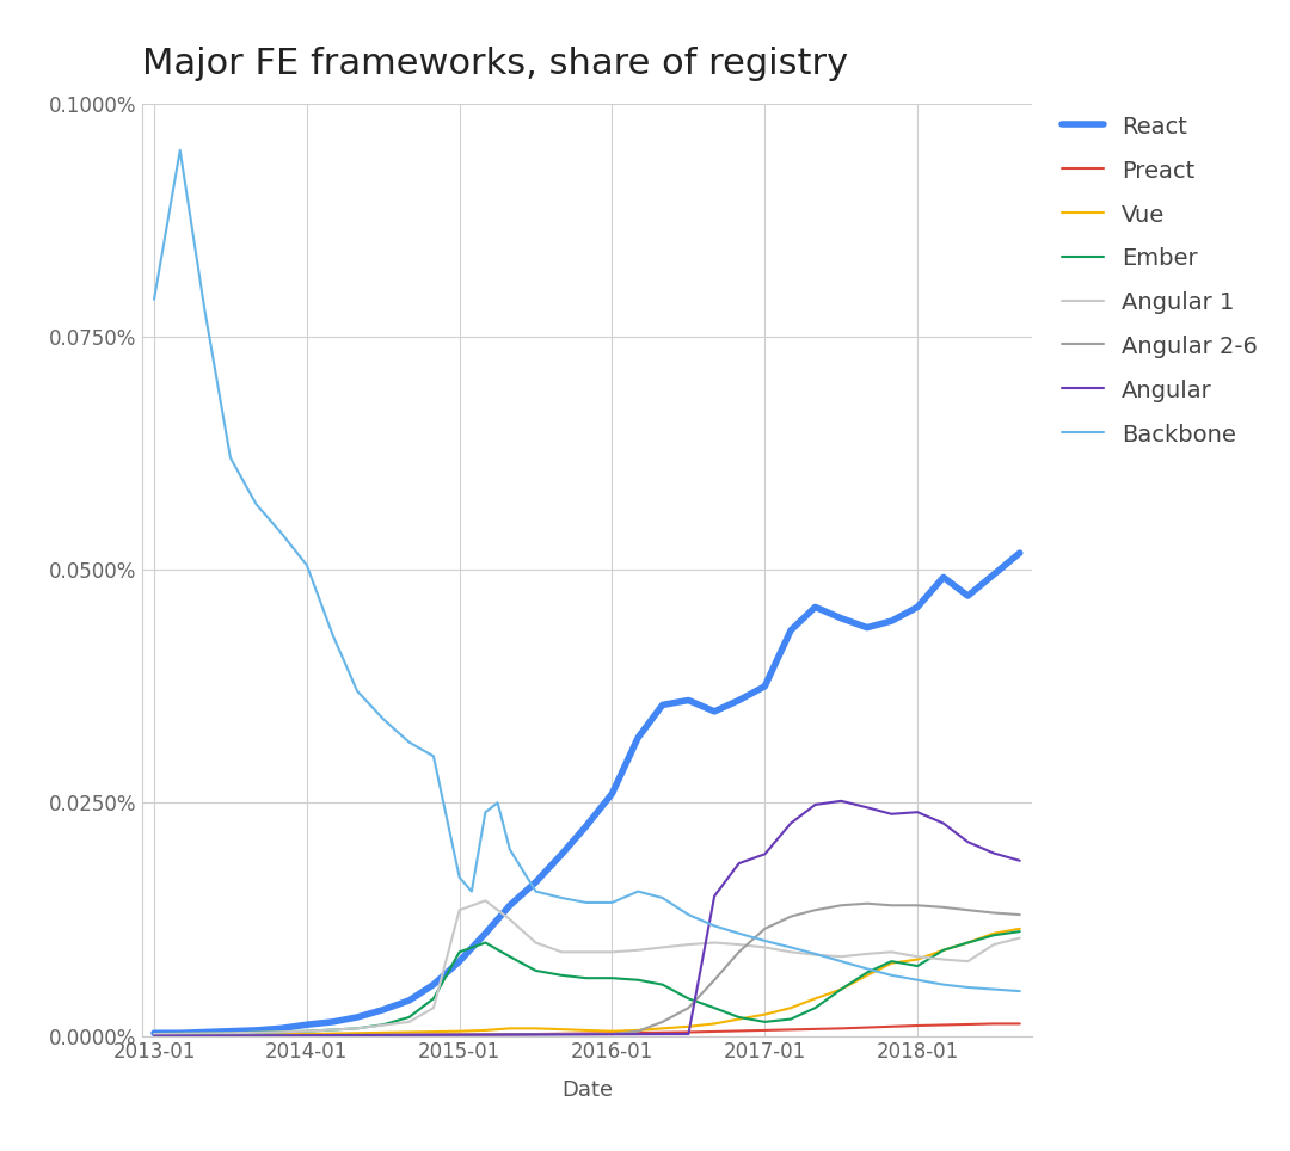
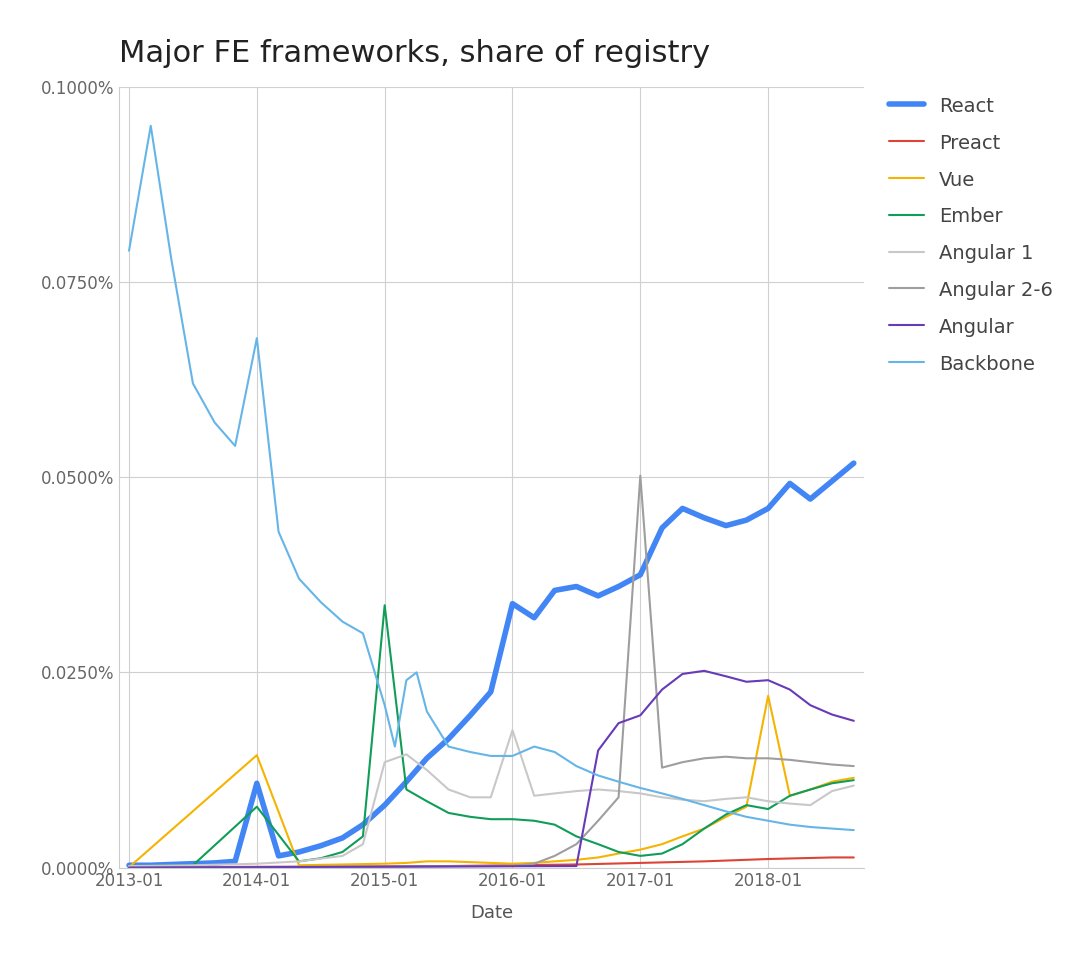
React/2014-01: 0.0012% -> 0.0108%
Vue/2014-01: 0.0002% -> 0.0144%
Ember/2014-01: 0.0005% -> 0.0078%
Backbone/2014-01: 0.0505% -> 0.0678%
Ember/2015-01: 0.0090% -> 0.0336%
Backbone/2015-01: 0.0170% -> 0.0208%
React/2016-01: 0.0260% -> 0.0338%
Angular 1/2016-01: 0.0090% -> 0.0176%
Angular 2-6/2017-01: 0.0115% -> 0.0502%
Vue/2018-01: 0.0082% -> 0.0220%
